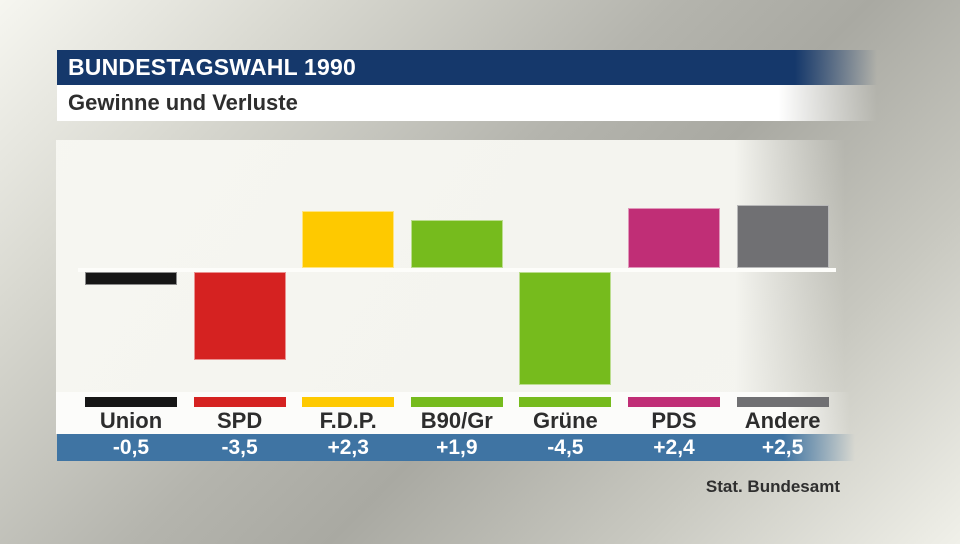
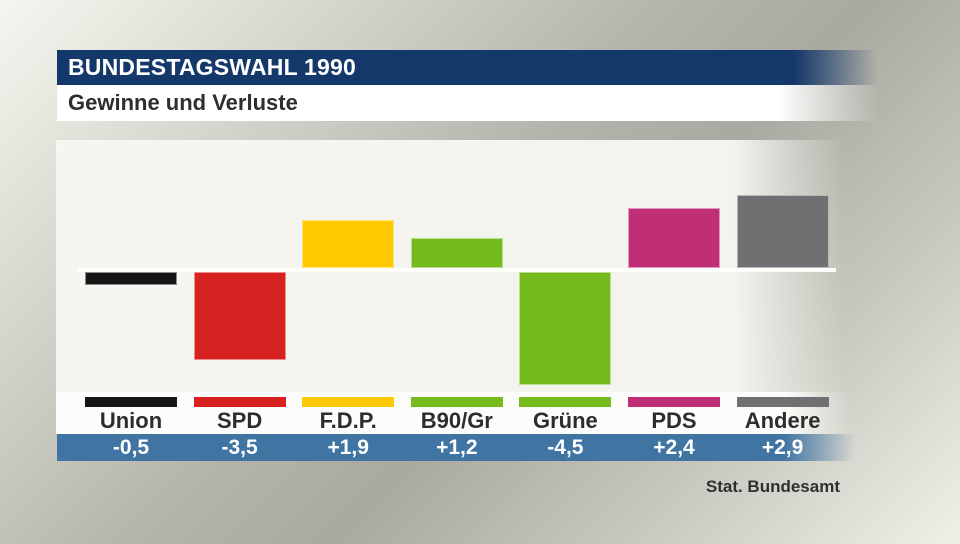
F.D.P.: +2,3 -> +1,9
B90/Gr: +1,9 -> +1,2
Andere: +2,5 -> +2,9
